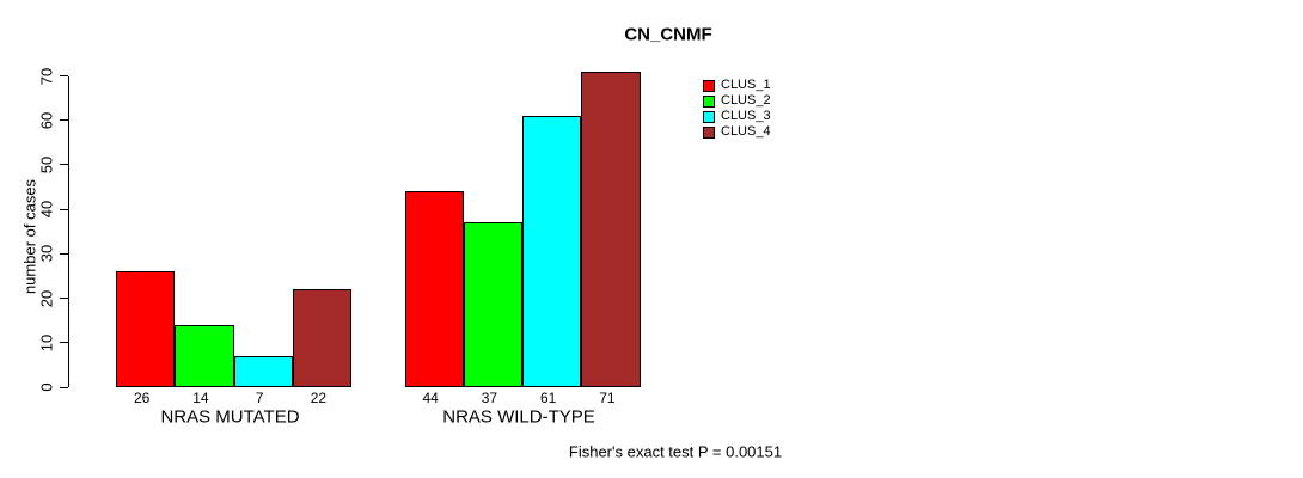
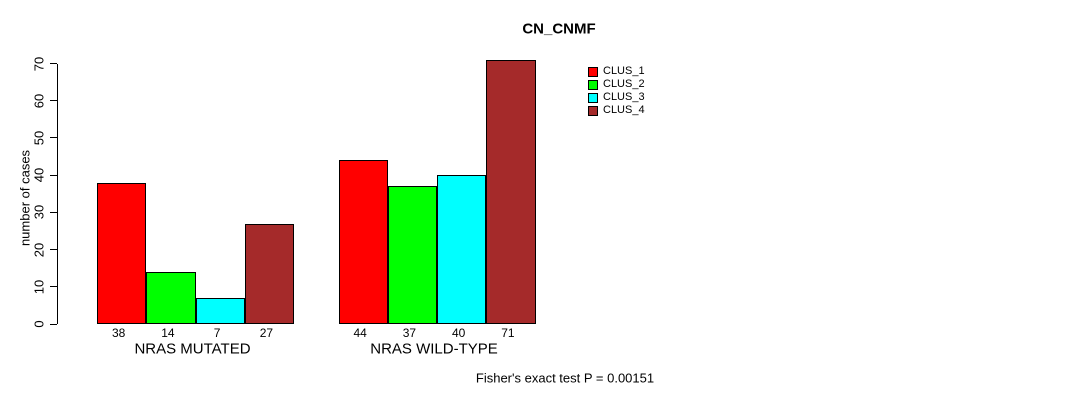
CLUS_1/NRAS MUTATED: 26 -> 38
CLUS_4/NRAS MUTATED: 22 -> 27
CLUS_3/NRAS WILD-TYPE: 61 -> 40
